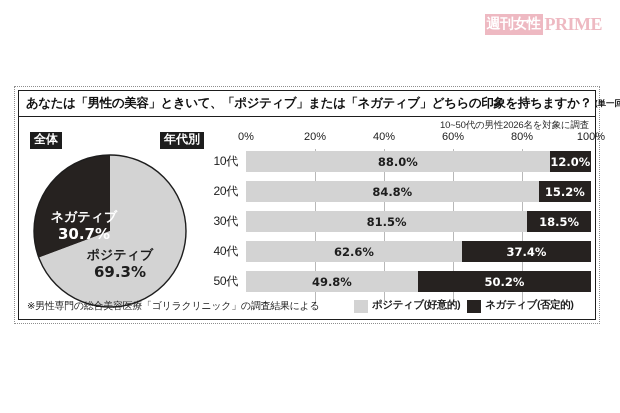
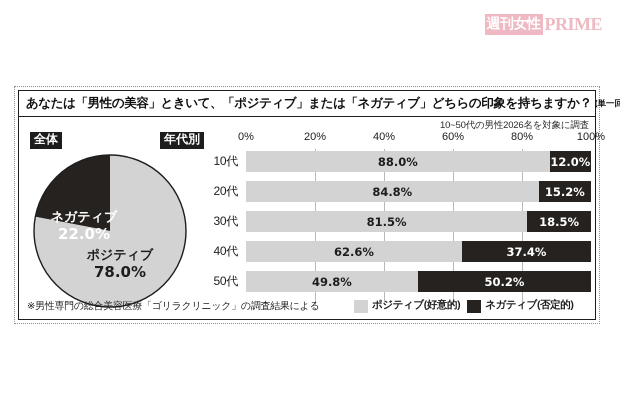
全体/ポジティブ: 69.3% -> 78.0%
全体/ネガティブ: 30.7% -> 22.0%
